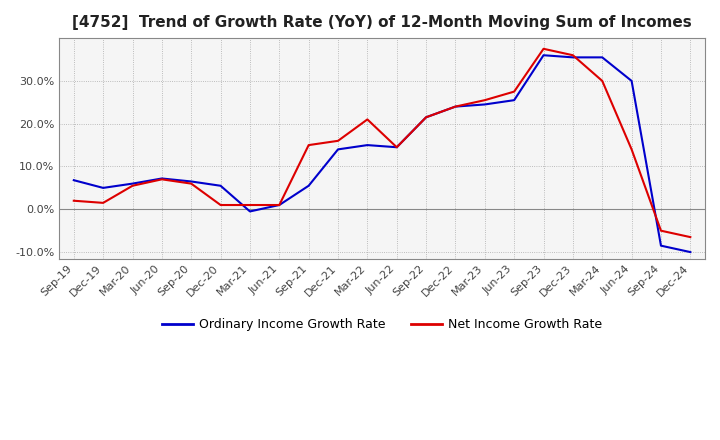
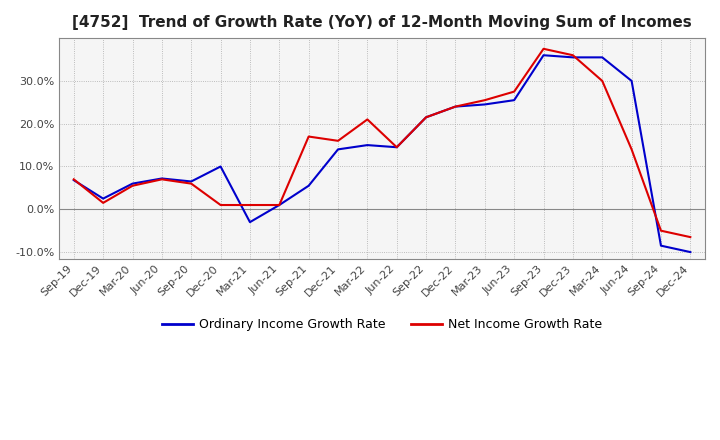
Net Income Growth Rate/Sep-19: 2.0% -> 7.0%
Ordinary Income Growth Rate/Dec-19: 5.0% -> 2.5%
Ordinary Income Growth Rate/Dec-20: 5.5% -> 10.0%
Ordinary Income Growth Rate/Mar-21: -0.5% -> -3.0%
Net Income Growth Rate/Sep-21: 15.0% -> 17.0%
